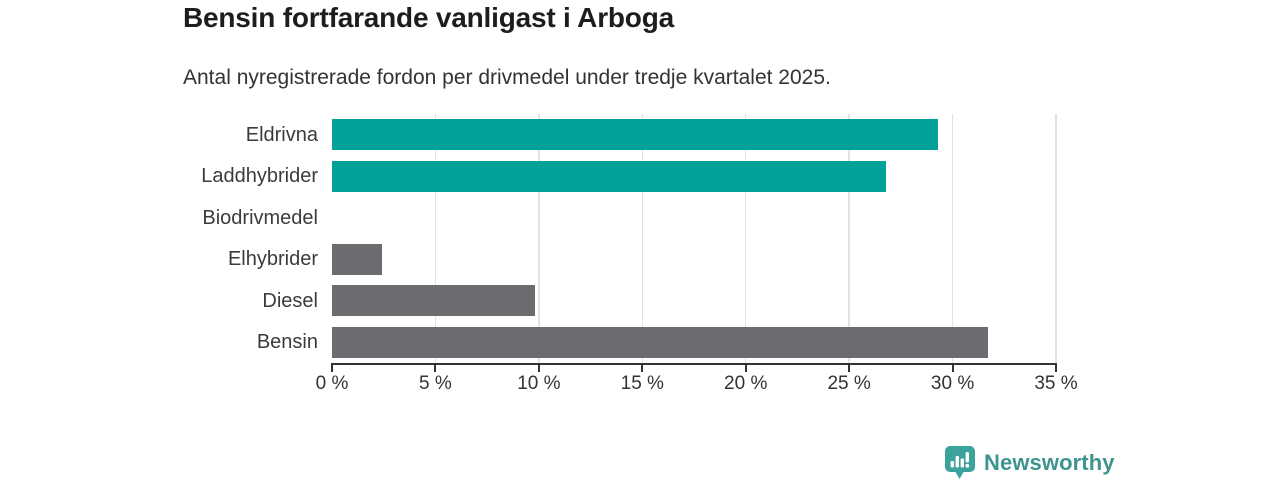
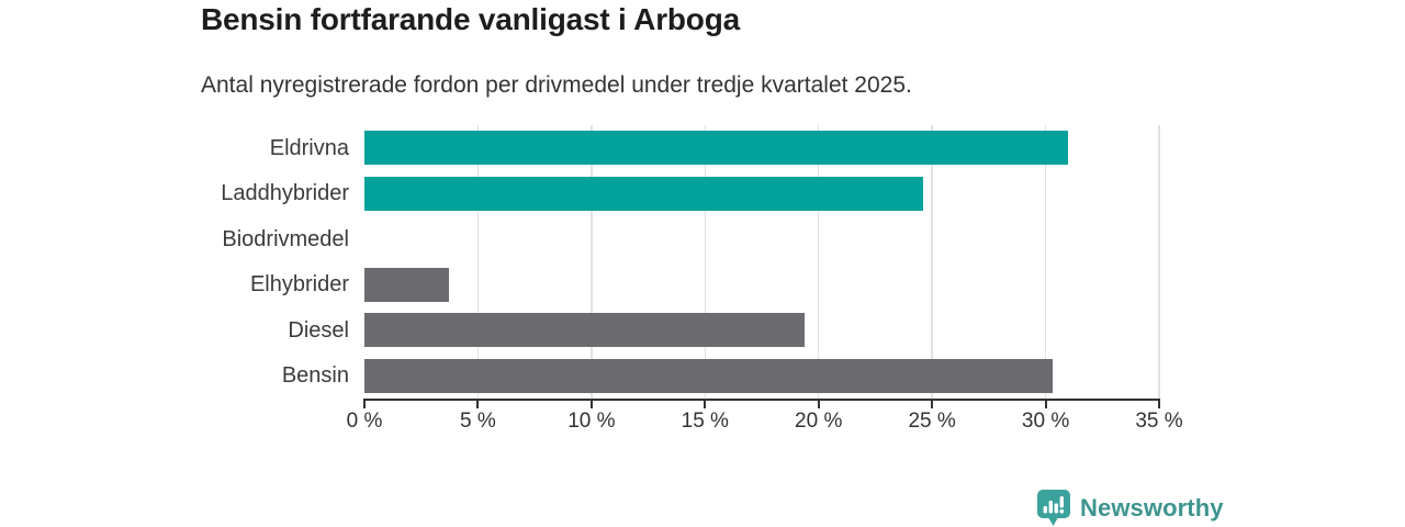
Eldrivna: 29.3% -> 31.0%
Laddhybrider: 26.8% -> 24.6%
Elhybrider: 2.4% -> 3.7%
Diesel: 9.8% -> 19.4%
Bensin: 31.7% -> 30.3%
